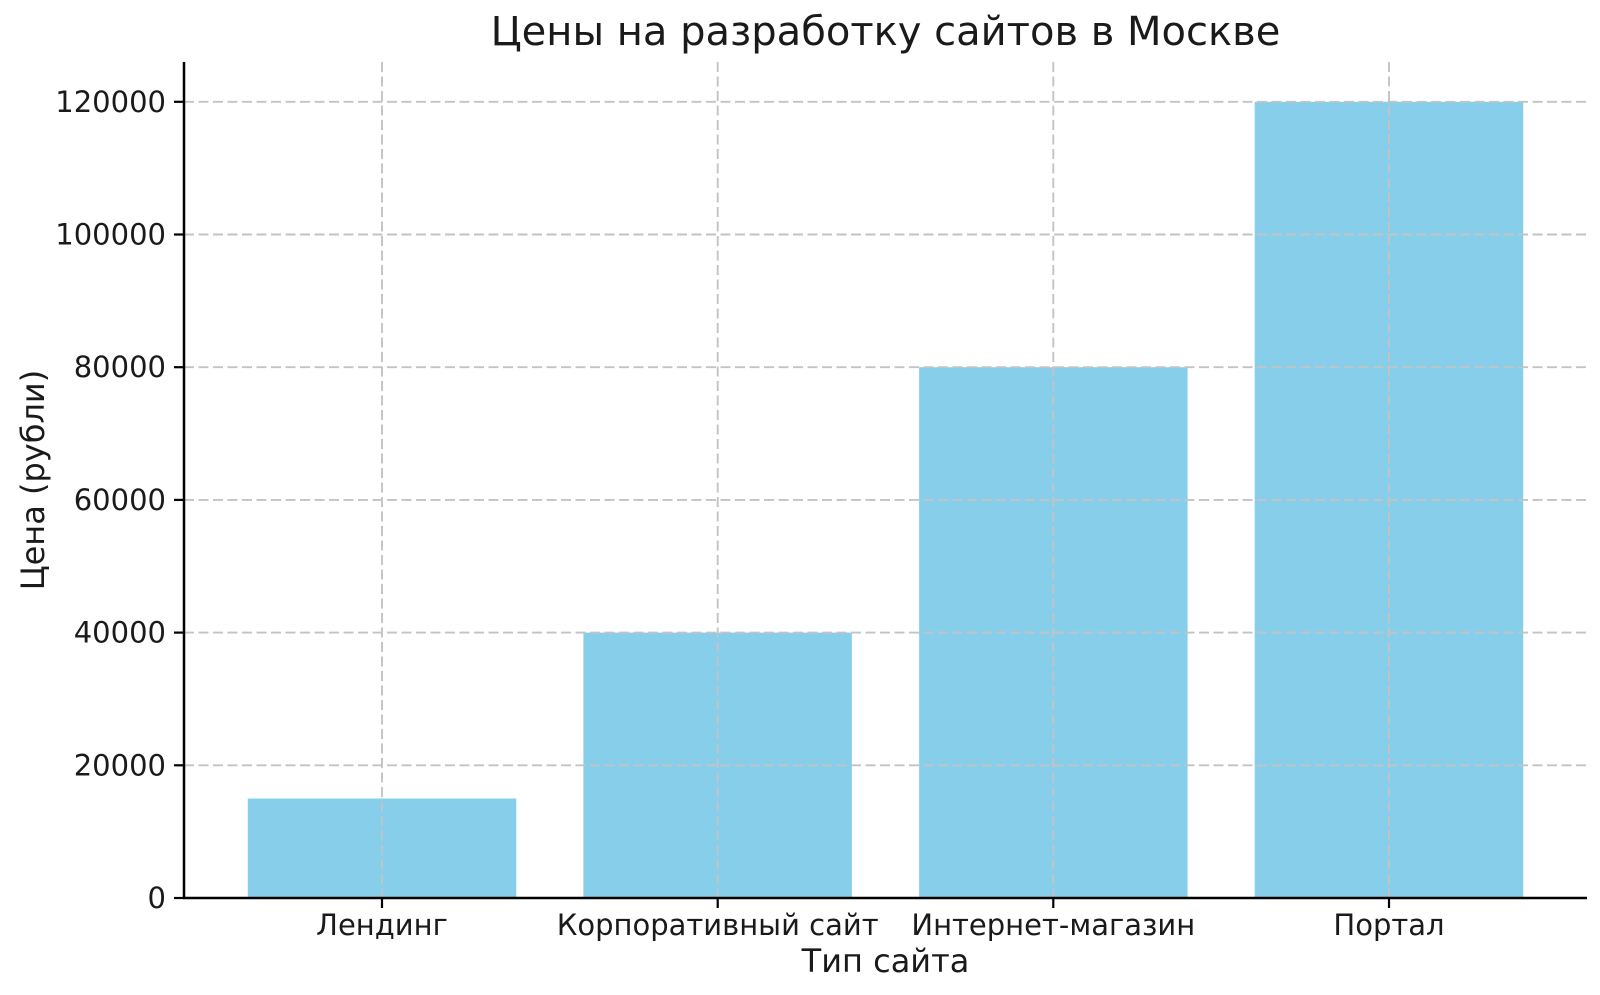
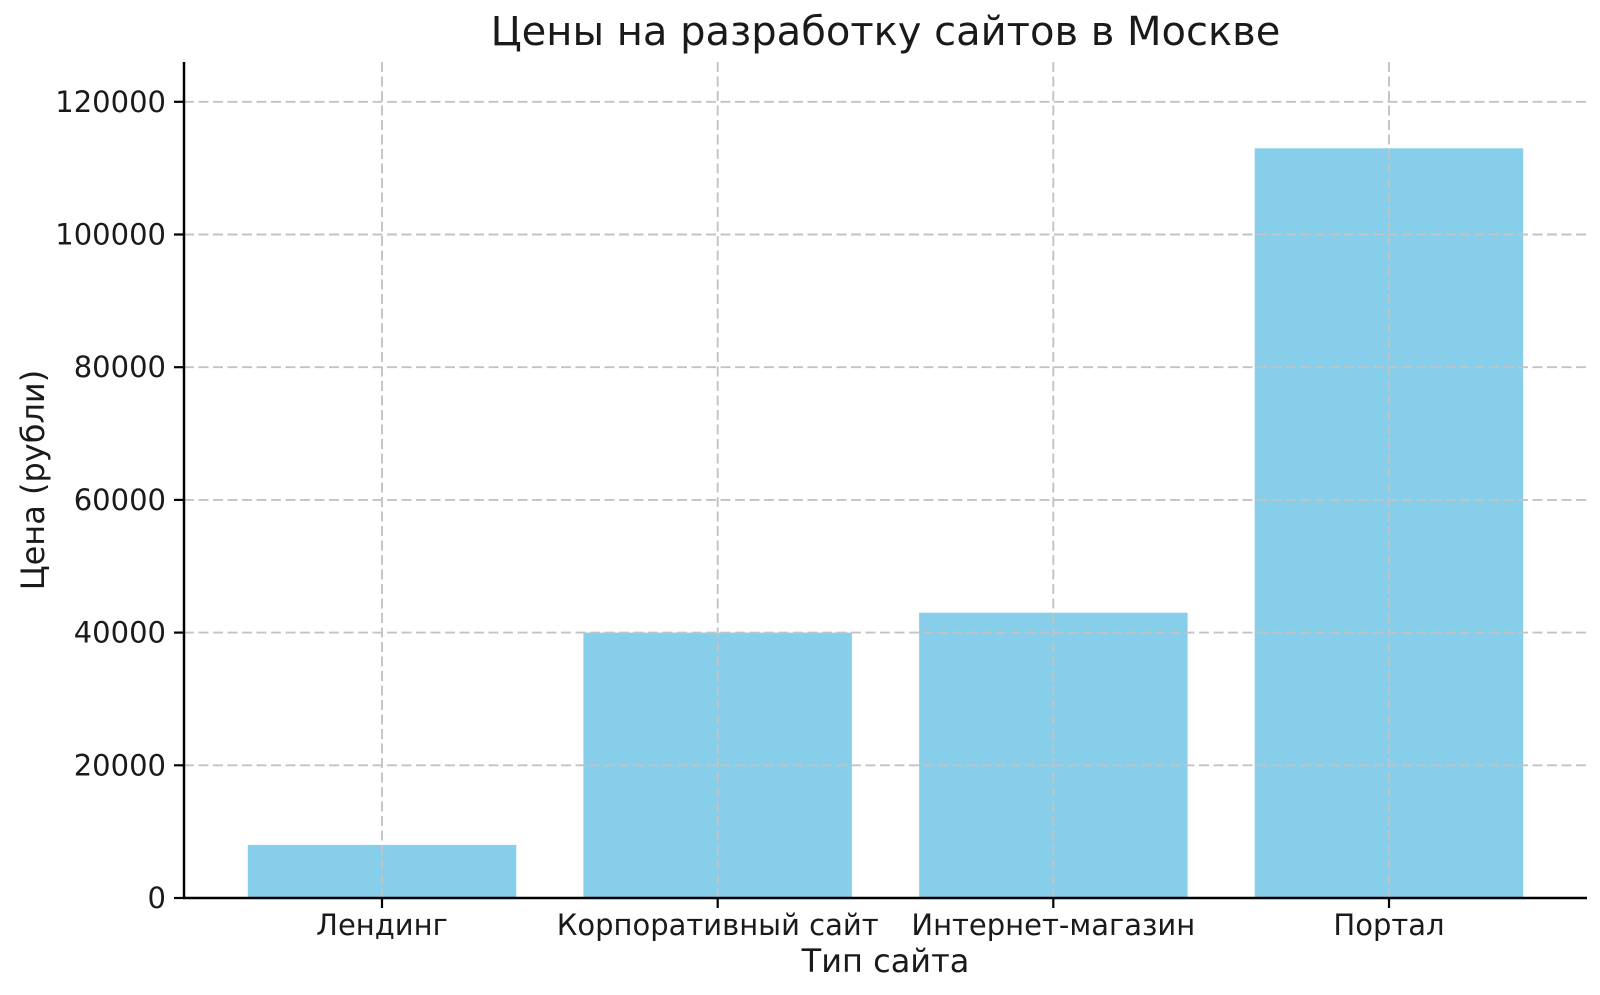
Лендинг: 15000 -> 8000
Интернет-магазин: 80000 -> 43000
Портал: 120000 -> 113000
